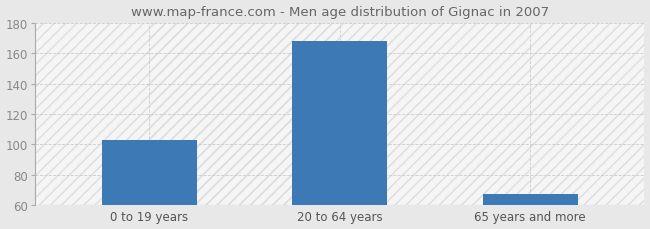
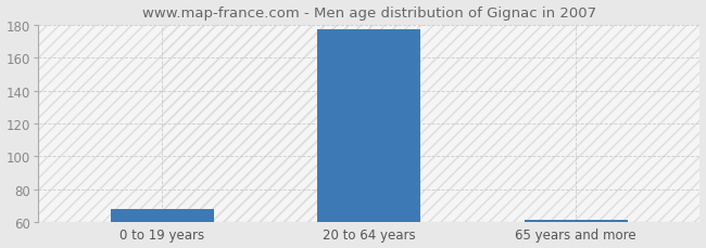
0 to 19 years: 103 -> 68
20 to 64 years: 168 -> 177
65 years and more: 67 -> 61
